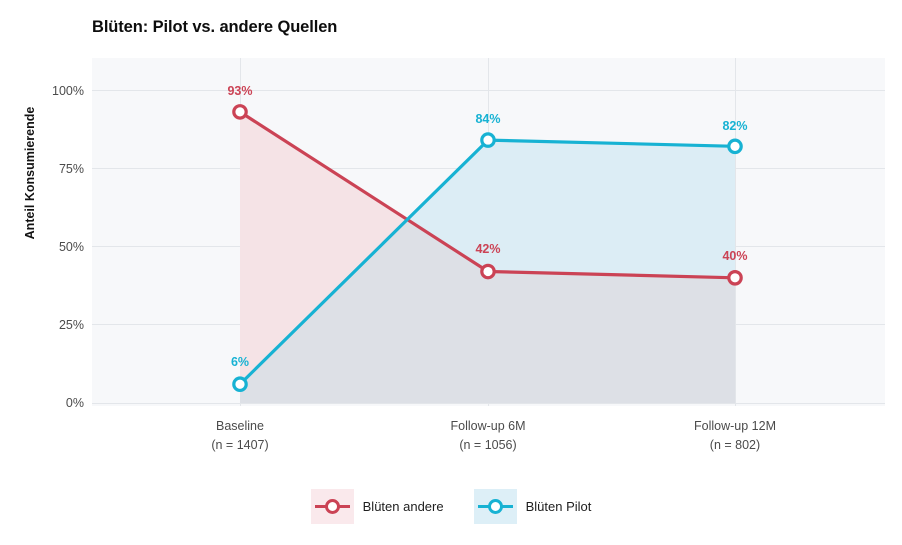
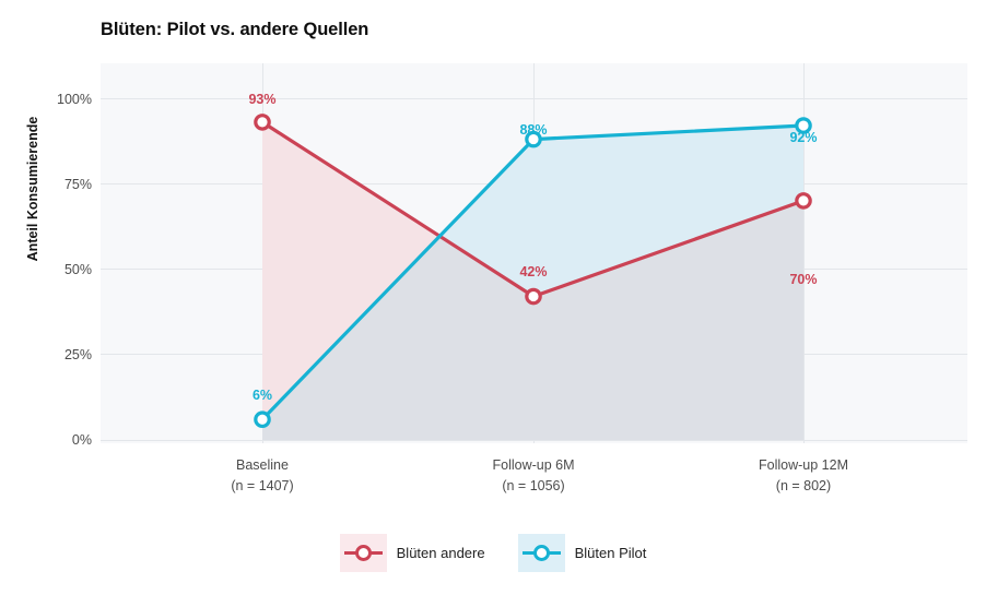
Blüten Pilot/Follow-up 6M: 84% -> 88%
Blüten andere/Follow-up 12M: 40% -> 70%
Blüten Pilot/Follow-up 12M: 82% -> 92%
